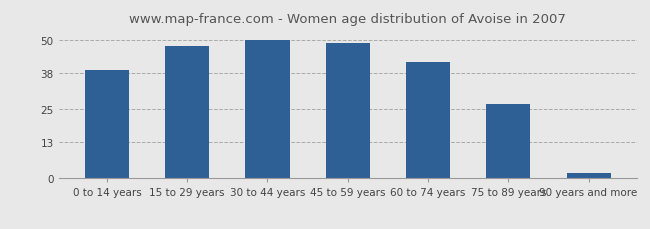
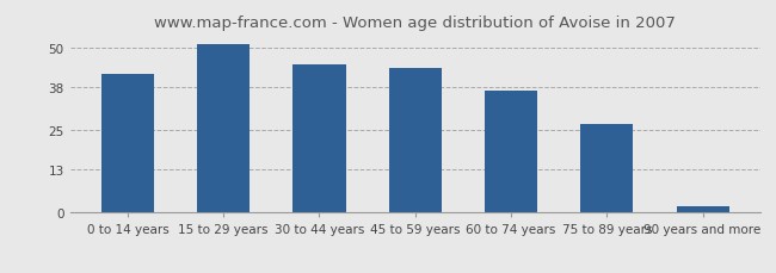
0 to 14 years: 39 -> 42
15 to 29 years: 48 -> 51
30 to 44 years: 50 -> 45
45 to 59 years: 49 -> 44
60 to 74 years: 42 -> 37
